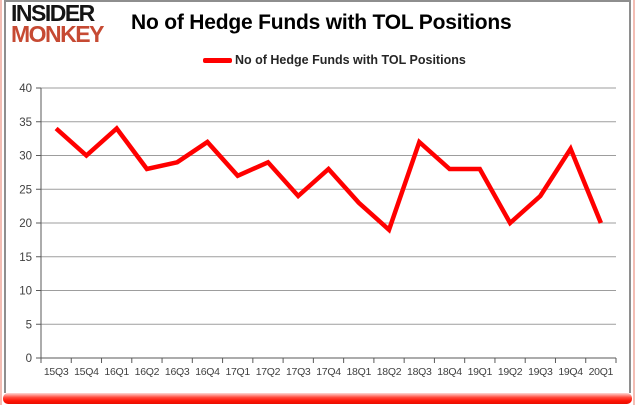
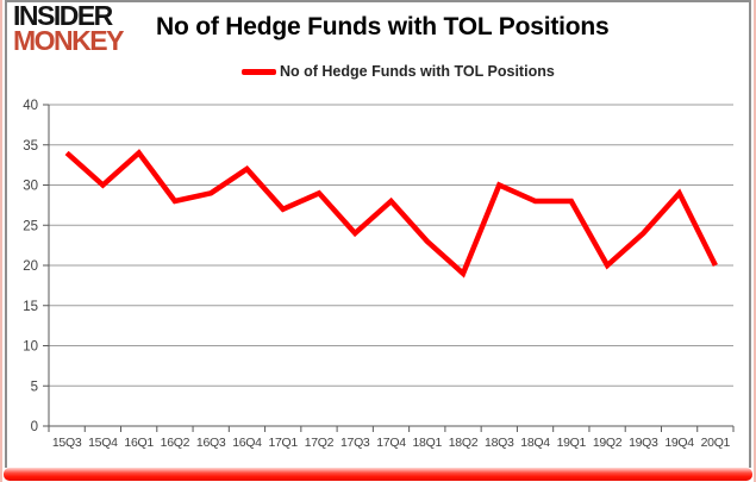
18Q3: 32 -> 30
19Q4: 31 -> 29
